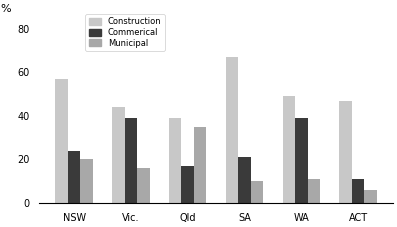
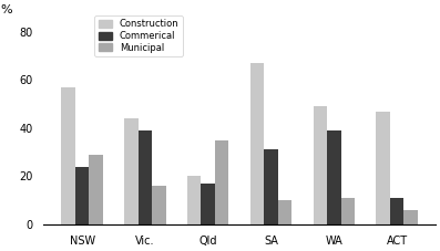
Municipal/NSW: 20 -> 29
Construction/Qld: 39 -> 20
Commerical/SA: 21 -> 31
